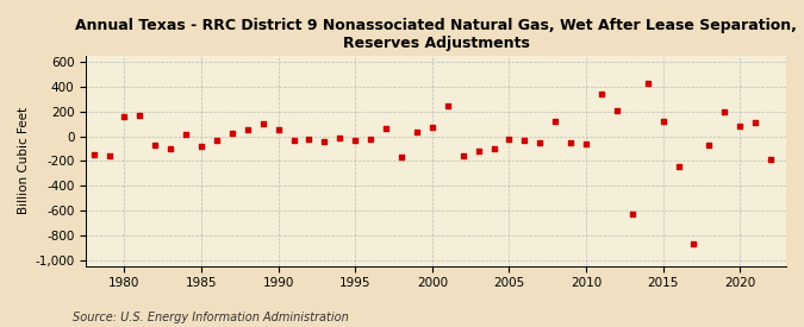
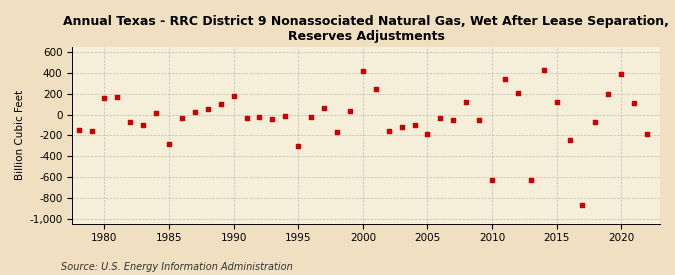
1985: -80 -> -280
1990: 50 -> 180
1995: -30 -> -300
2000: 70 -> 420
2005: -20 -> -190
2010: -60 -> -630
2020: 80 -> 390
